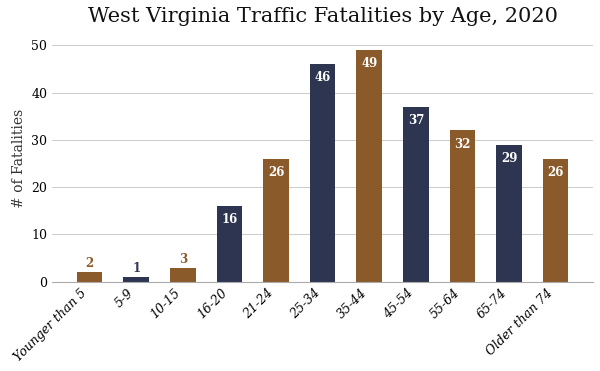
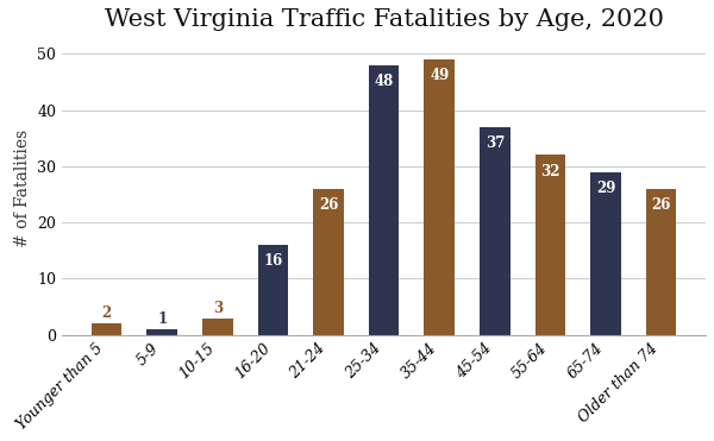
25-34: 46 -> 48
